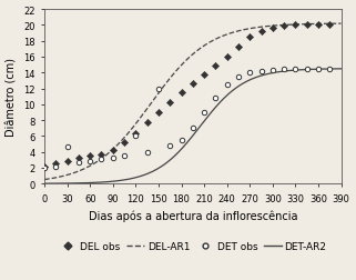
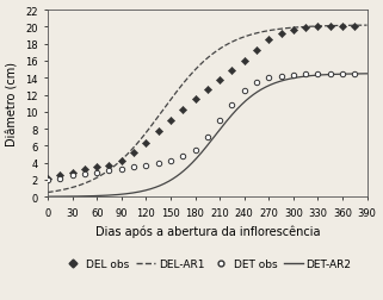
DET obs/30: 4.6 -> 2.5
DET obs/120: 6.0 -> 3.7
DET obs/150: 12.0 -> 4.3
